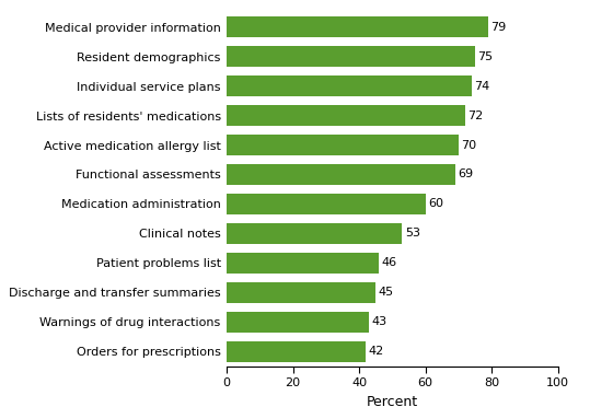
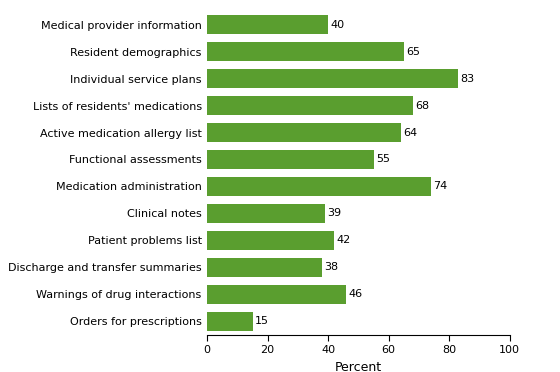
Medical provider information: 79 -> 40
Resident demographics: 75 -> 65
Individual service plans: 74 -> 83
Lists of residents' medications: 72 -> 68
Active medication allergy list: 70 -> 64
Functional assessments: 69 -> 55
Medication administration: 60 -> 74
Clinical notes: 53 -> 39
Patient problems list: 46 -> 42
Discharge and transfer summaries: 45 -> 38
Warnings of drug interactions: 43 -> 46
Orders for prescriptions: 42 -> 15
